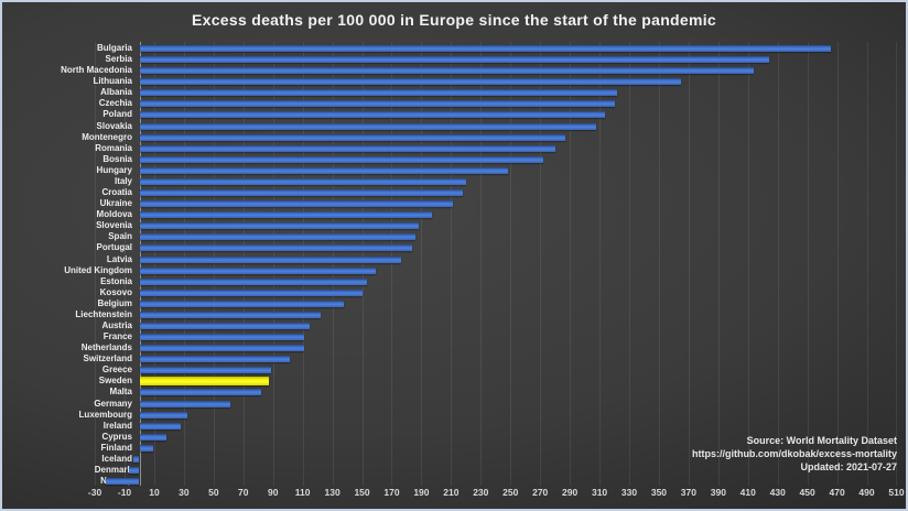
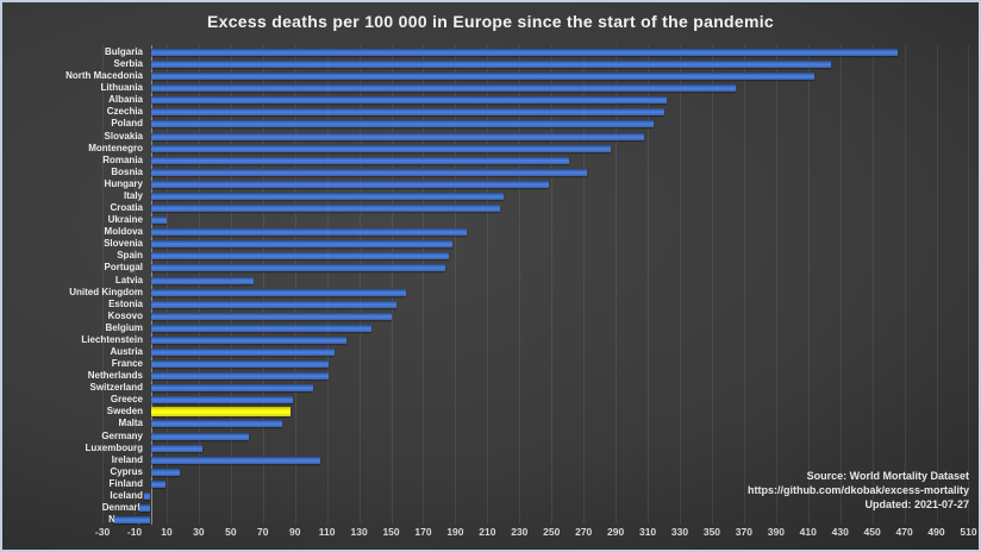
Romania: 280 -> 261
Ukraine: 211 -> 10
Latvia: 176 -> 64
Ireland: 28 -> 106
